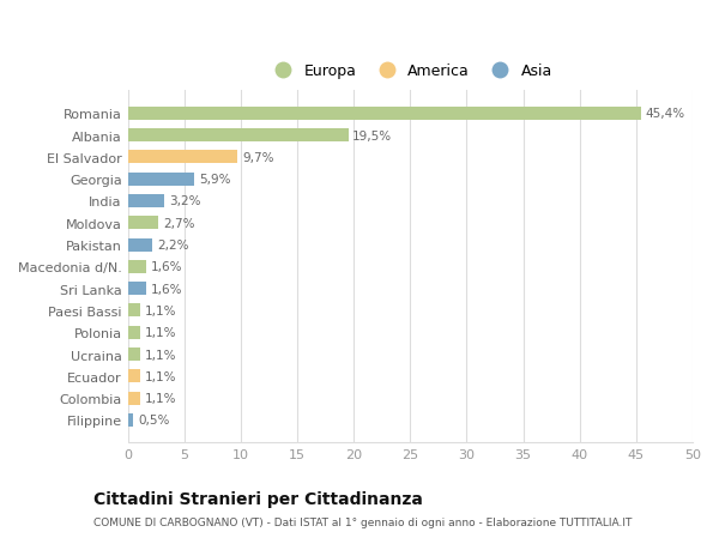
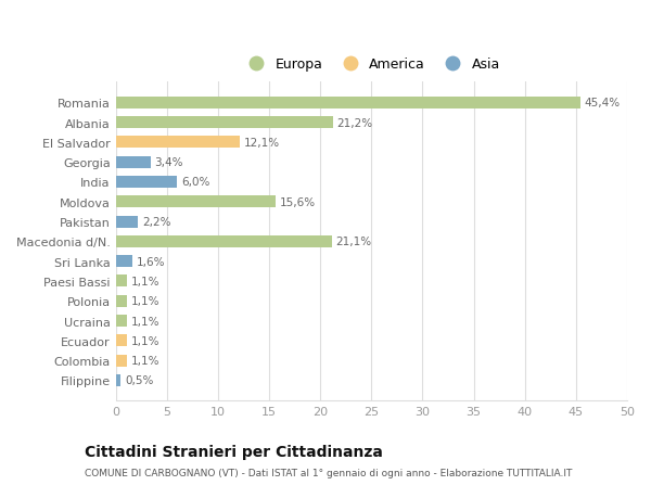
Albania: 19,5% -> 21,2%
El Salvador: 9,7% -> 12,1%
Georgia: 5,9% -> 3,4%
India: 3,2% -> 6,0%
Moldova: 2,7% -> 15,6%
Macedonia d/N.: 1,6% -> 21,1%
